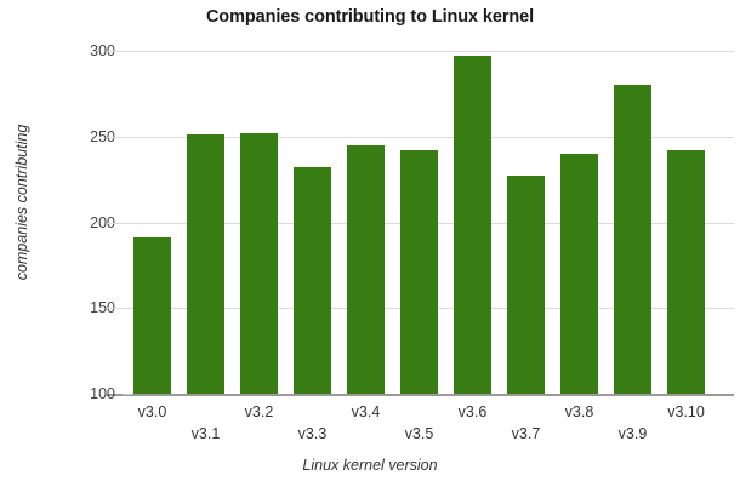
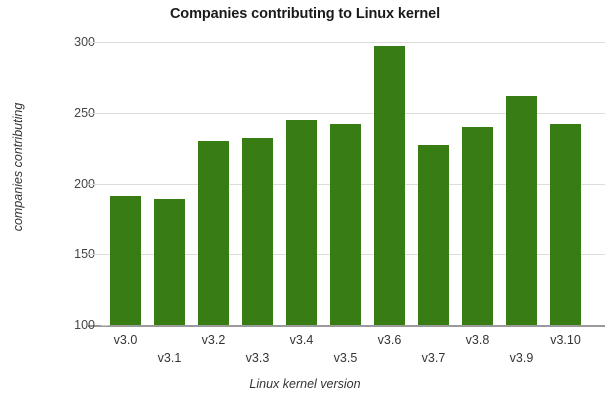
v3.1: 251 -> 189
v3.2: 252 -> 230
v3.9: 280 -> 262
